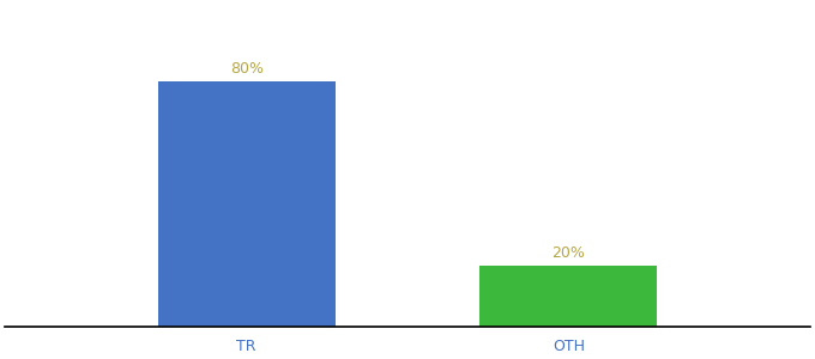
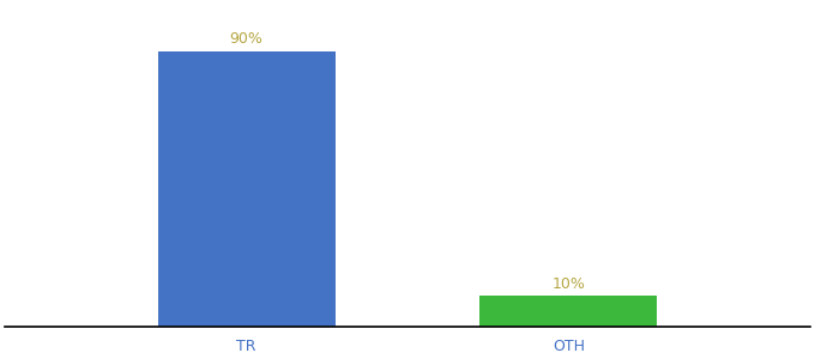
TR: 80% -> 90%
OTH: 20% -> 10%
